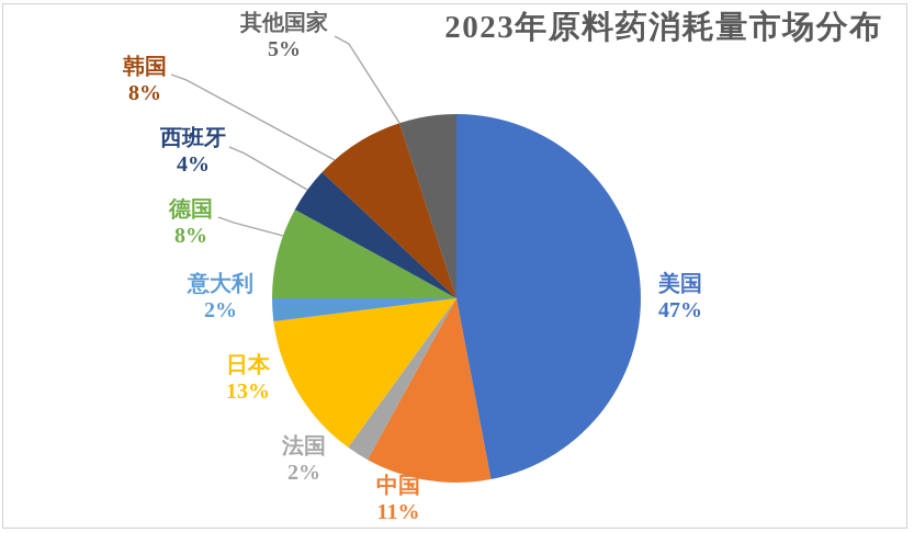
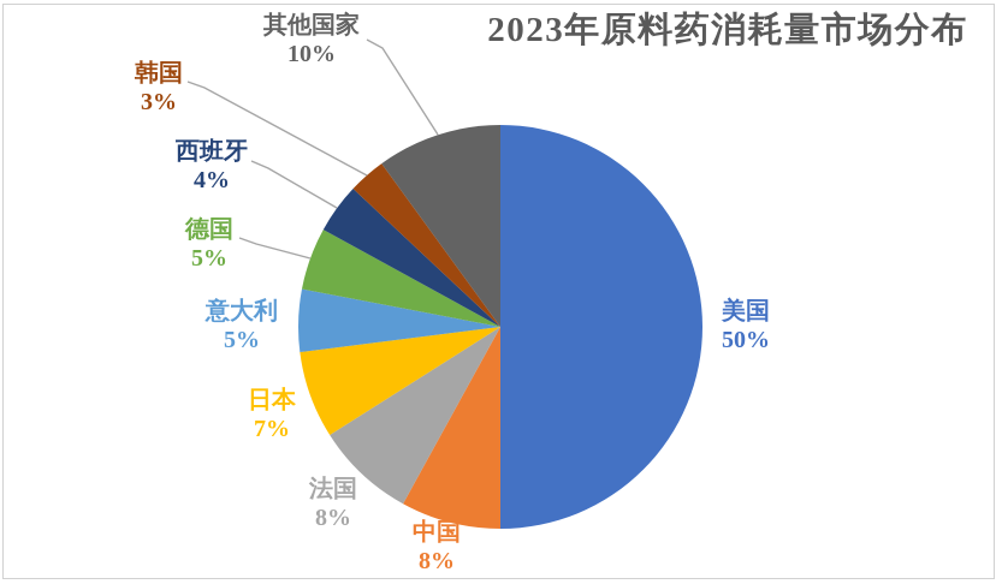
美国: 47% -> 50%
中国: 11% -> 8%
法国: 2% -> 8%
日本: 13% -> 7%
意大利: 2% -> 5%
德国: 8% -> 5%
韩国: 8% -> 3%
其他国家: 5% -> 10%
